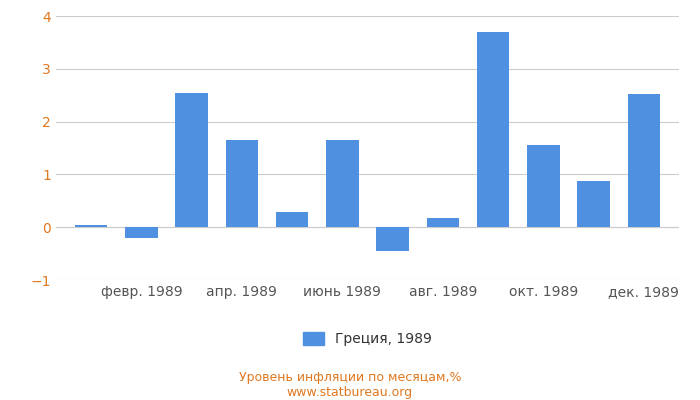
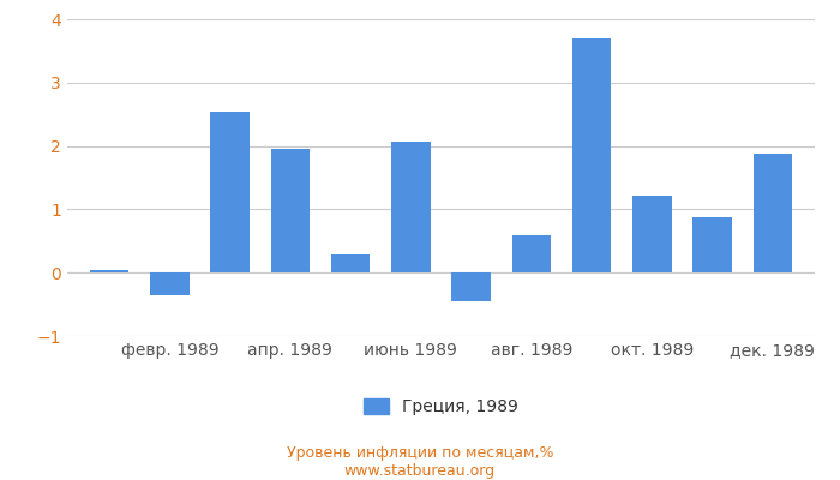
февр. 1989: -0.20 -> -0.36
апр. 1989: 1.65 -> 1.96
июнь 1989: 1.65 -> 2.06
авг. 1989: 0.18 -> 0.60
окт. 1989: 1.55 -> 1.22
дек. 1989: 2.52 -> 1.88
